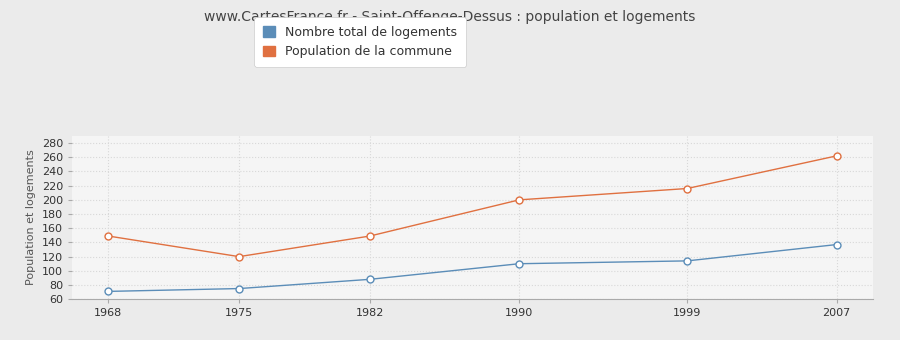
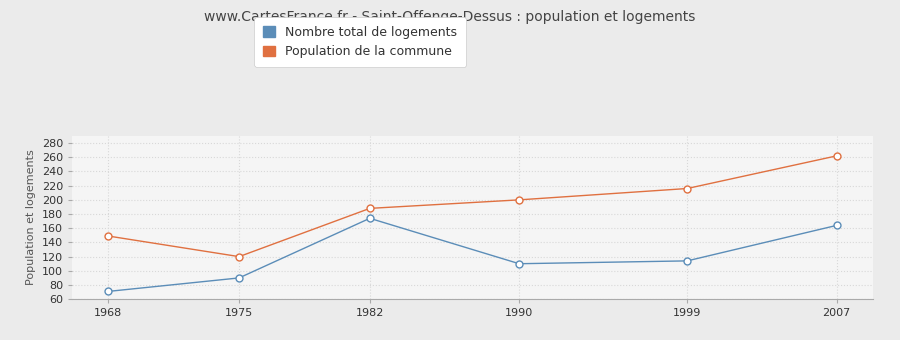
Nombre total de logements/1975: 75 -> 90
Nombre total de logements/1982: 88 -> 174
Population de la commune/1982: 149 -> 188
Nombre total de logements/2007: 137 -> 164
